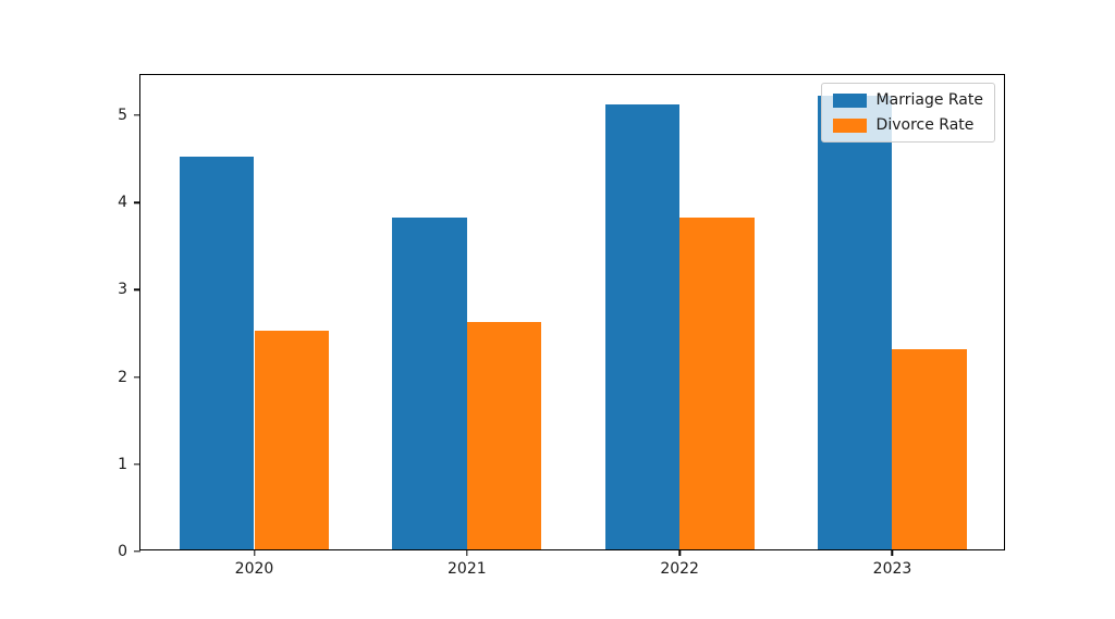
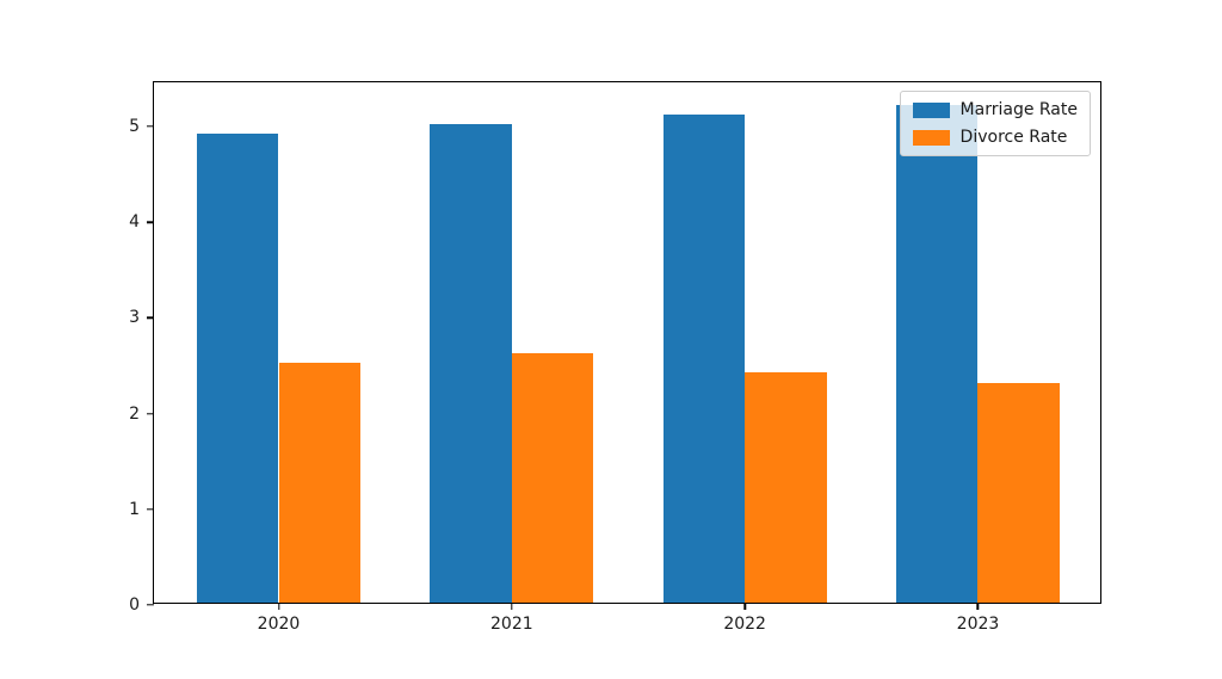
Marriage Rate/2020: 4.5 -> 4.9
Marriage Rate/2021: 3.8 -> 5.0
Divorce Rate/2022: 3.8 -> 2.4
